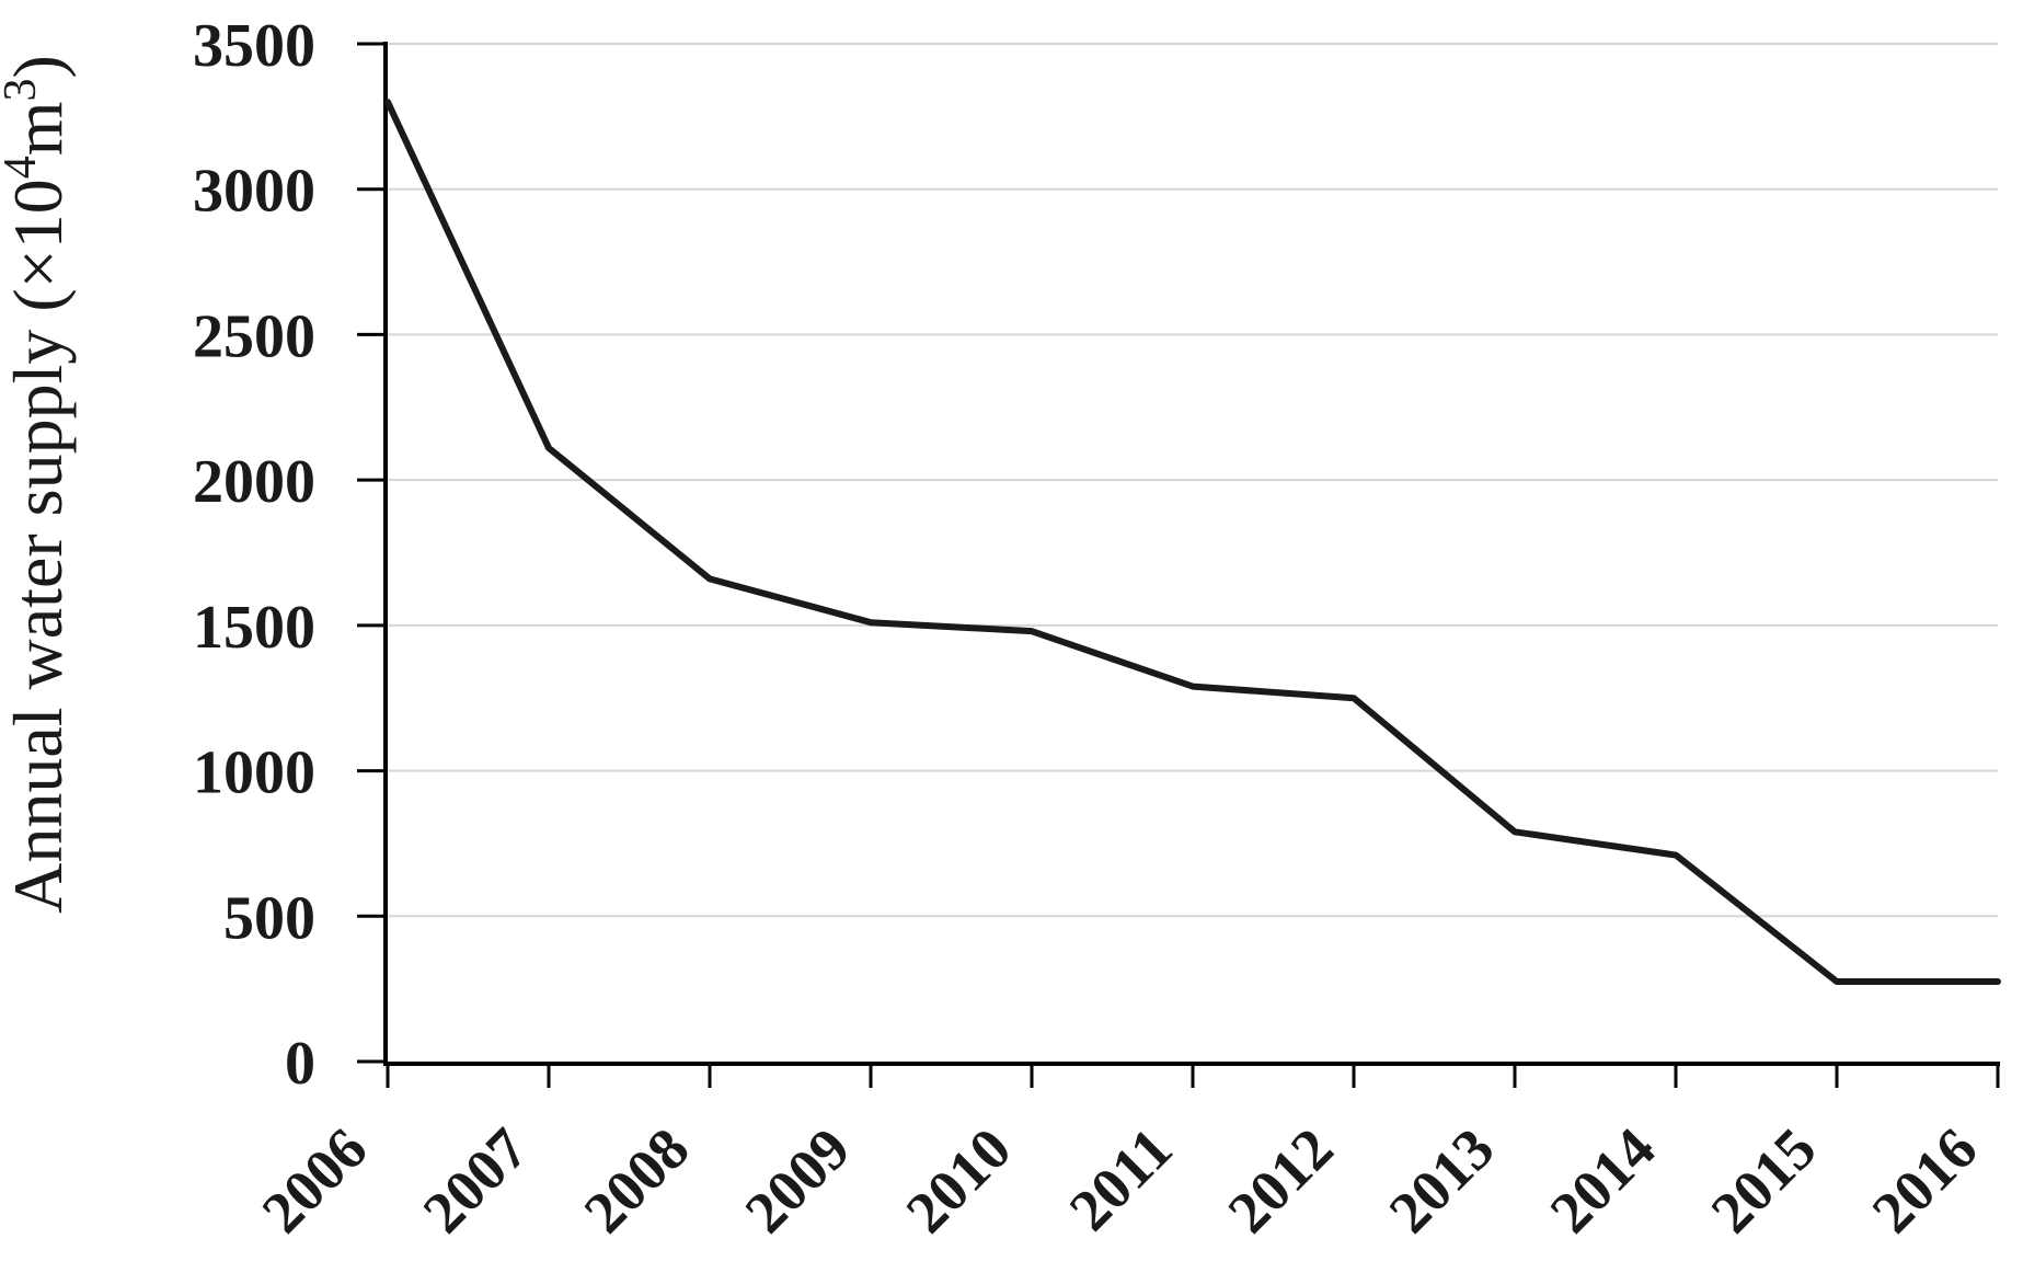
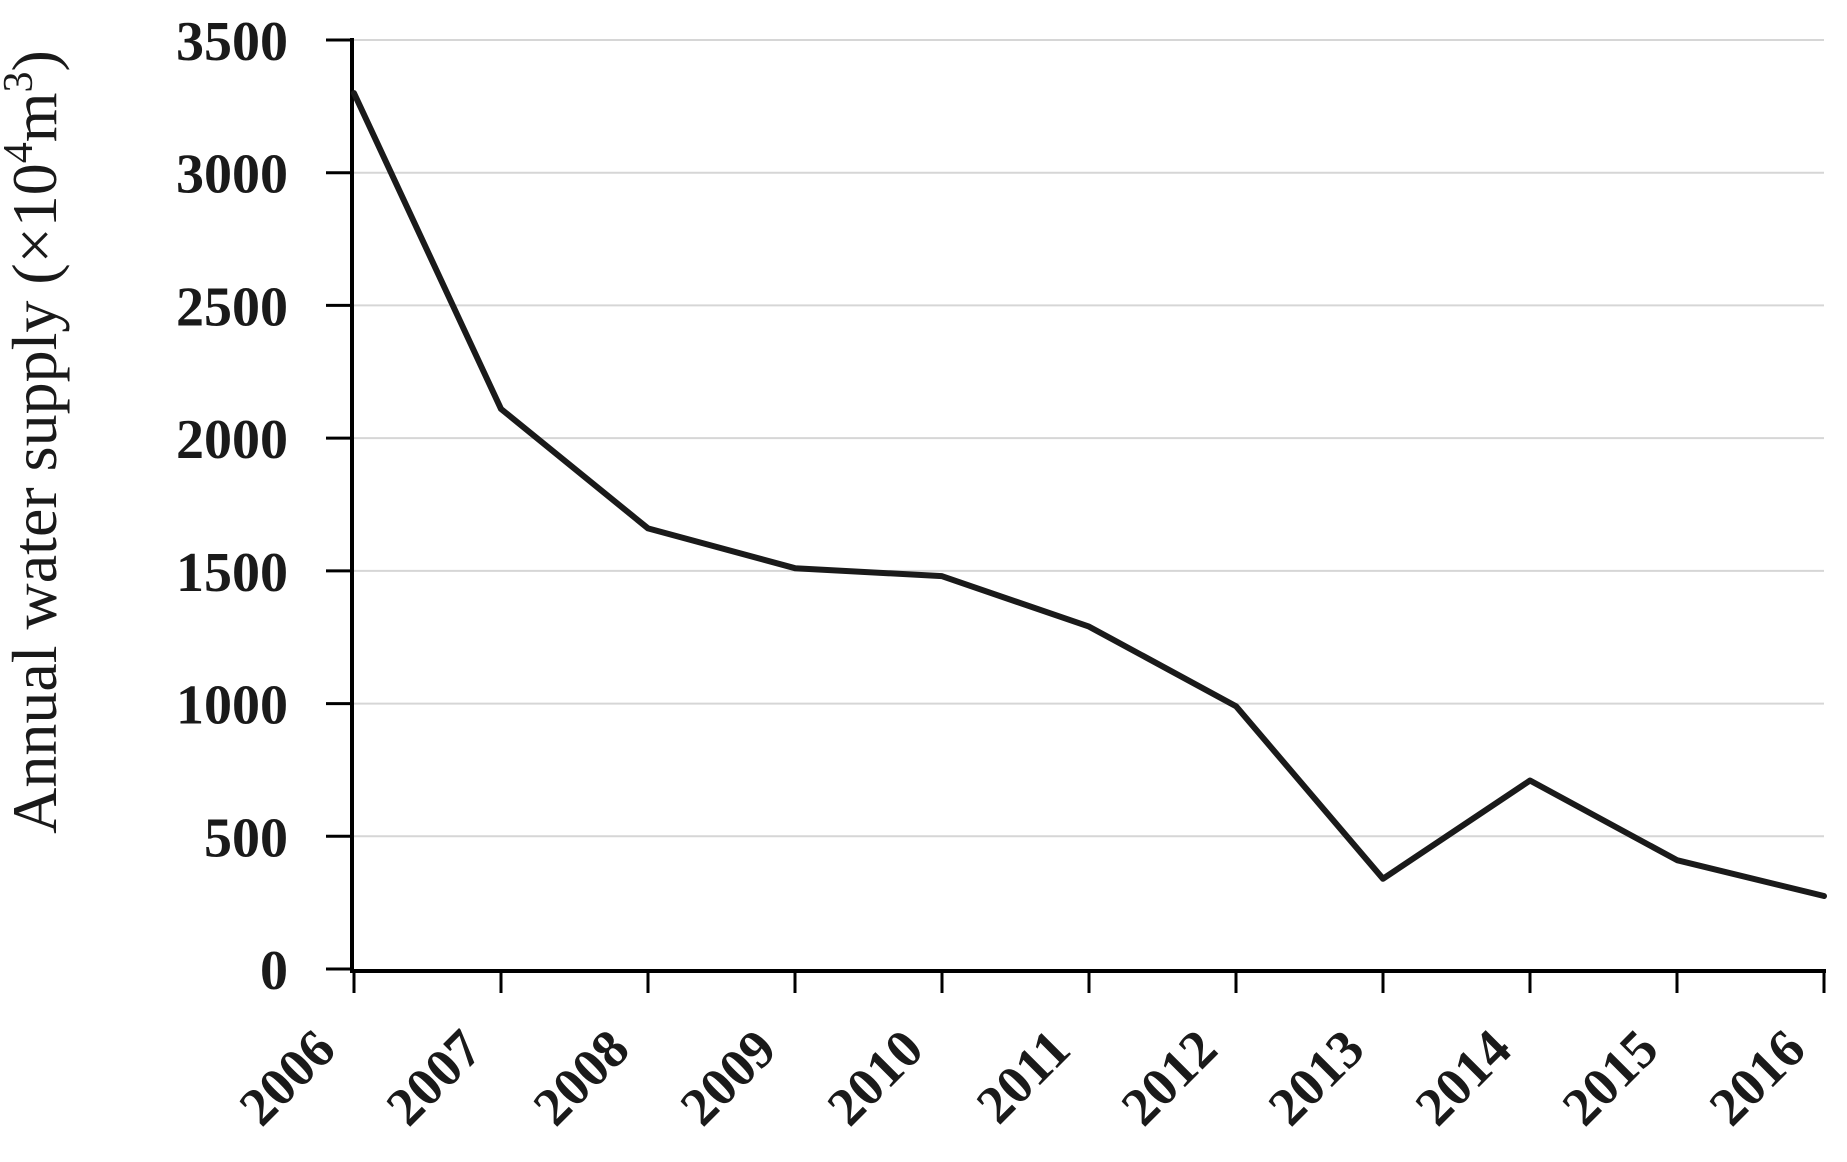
2012: 1250 -> 990
2013: 790 -> 340
2015: 280 -> 410
